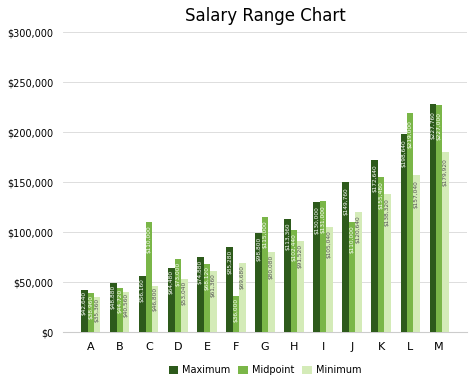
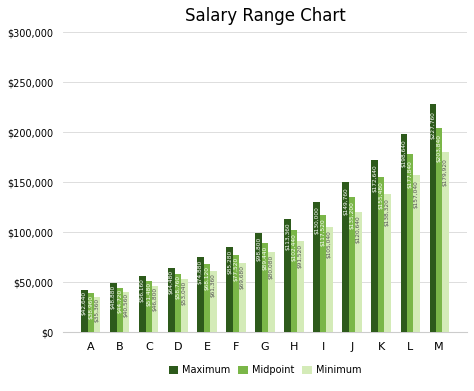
Midpoint/C: $110,000 -> $51,000
Midpoint/D: $73,000 -> $59,000
Midpoint/F: $36,000 -> $78,000
Midpoint/G: $115,000 -> $89,000
Midpoint/I: $131,000 -> $118,000
Midpoint/J: $110,000 -> $135,000
Midpoint/L: $219,000 -> $178,000
Midpoint/M: $227,000 -> $204,000
